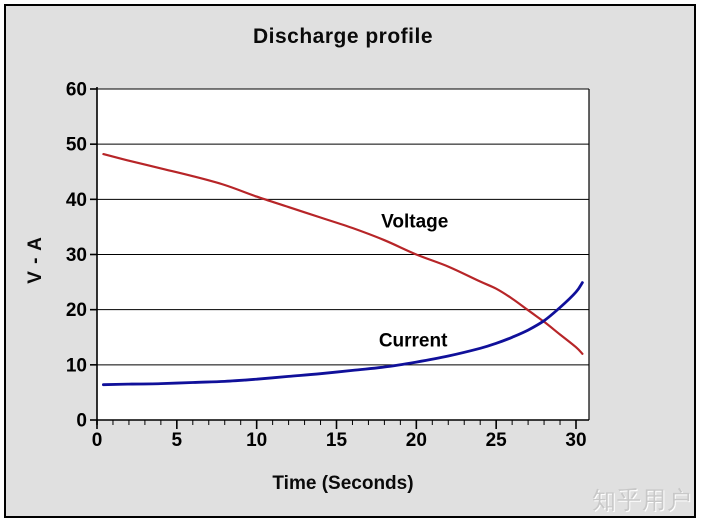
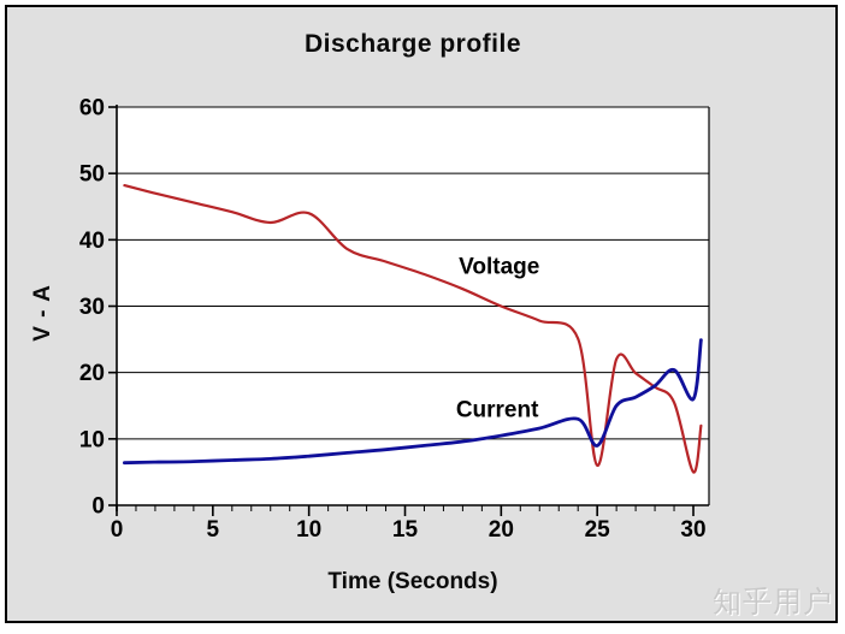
Voltage/10: 40 -> 44
Voltage/25: 24 -> 6
Current/25: 14 -> 9
Voltage/30: 13 -> 5
Current/30: 23 -> 16
